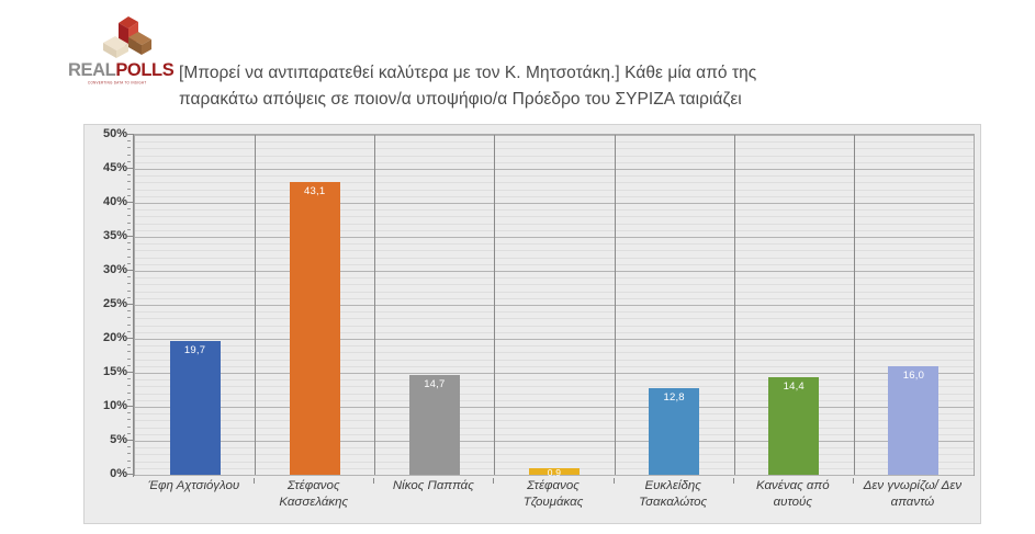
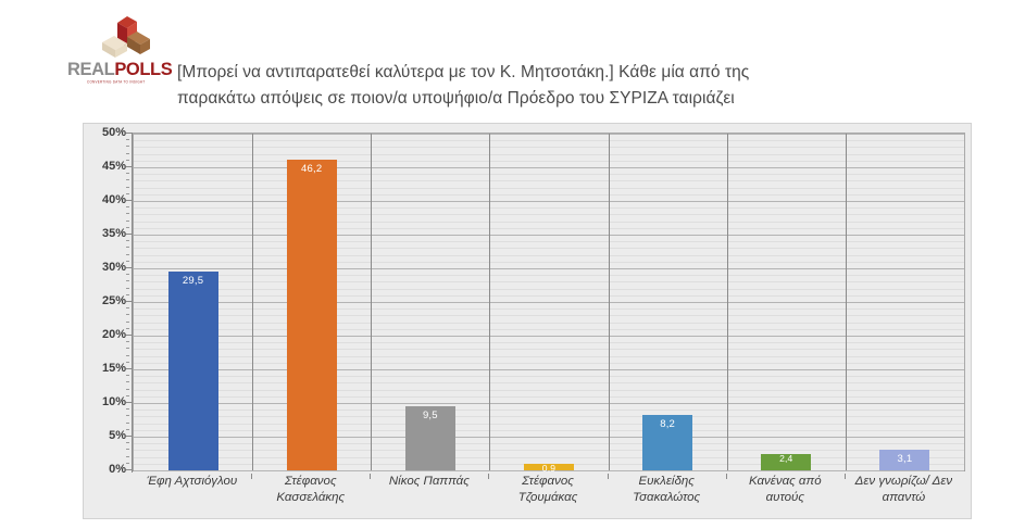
Έφη Αχτσιόγλου: 19,7 -> 29,5
Στέφανος Κασσελάκης: 43,1 -> 46,2
Νίκος Παππάς: 14,7 -> 9,5
Ευκλείδης Τσακαλώτος: 12,8 -> 8,2
Κανένας από αυτούς: 14,4 -> 2,4
Δεν γνωρίζω/ Δεν απαντώ: 16,0 -> 3,1
